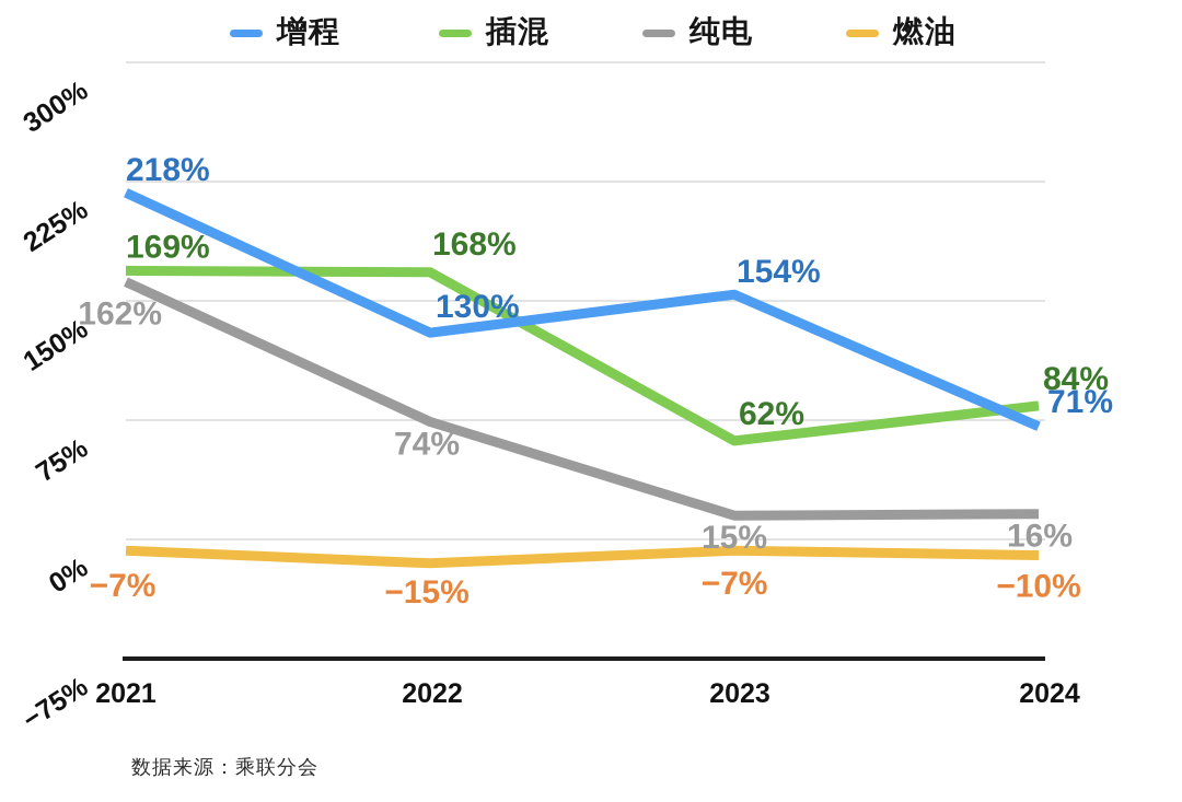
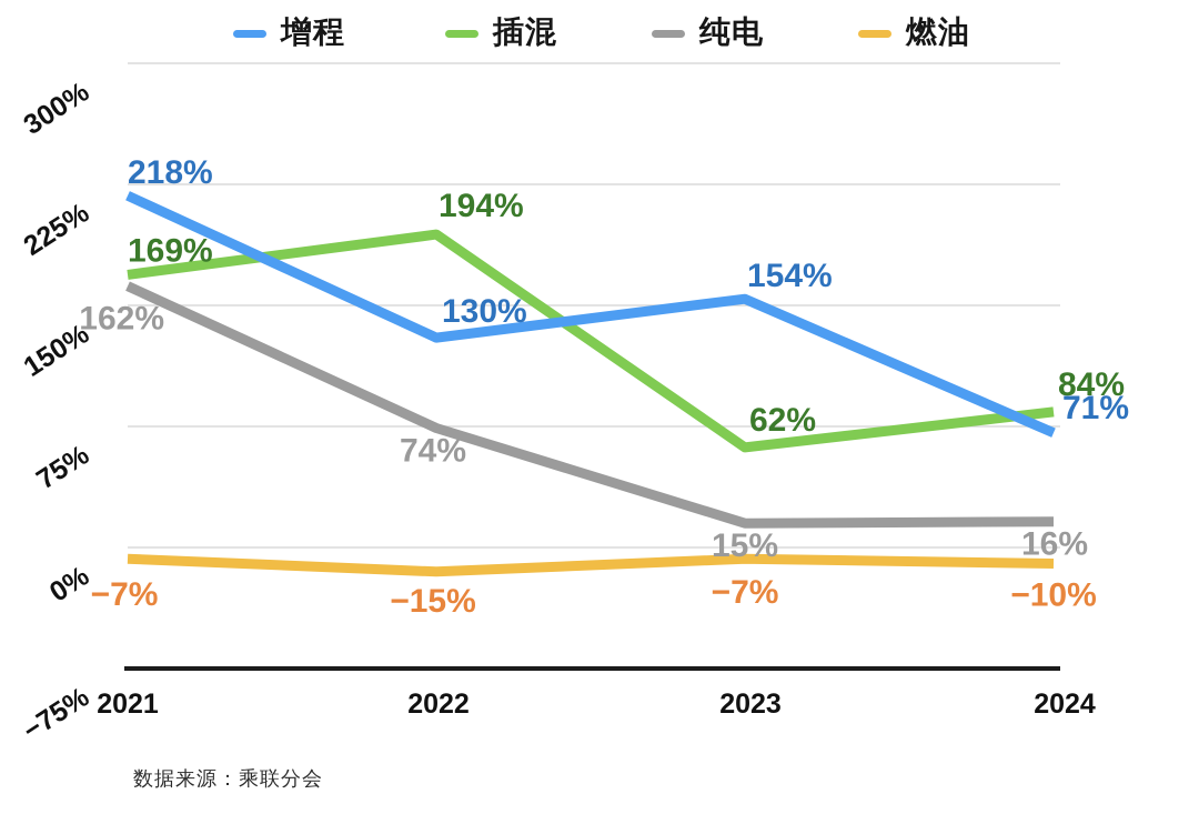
插混/2022: 168% -> 194%
